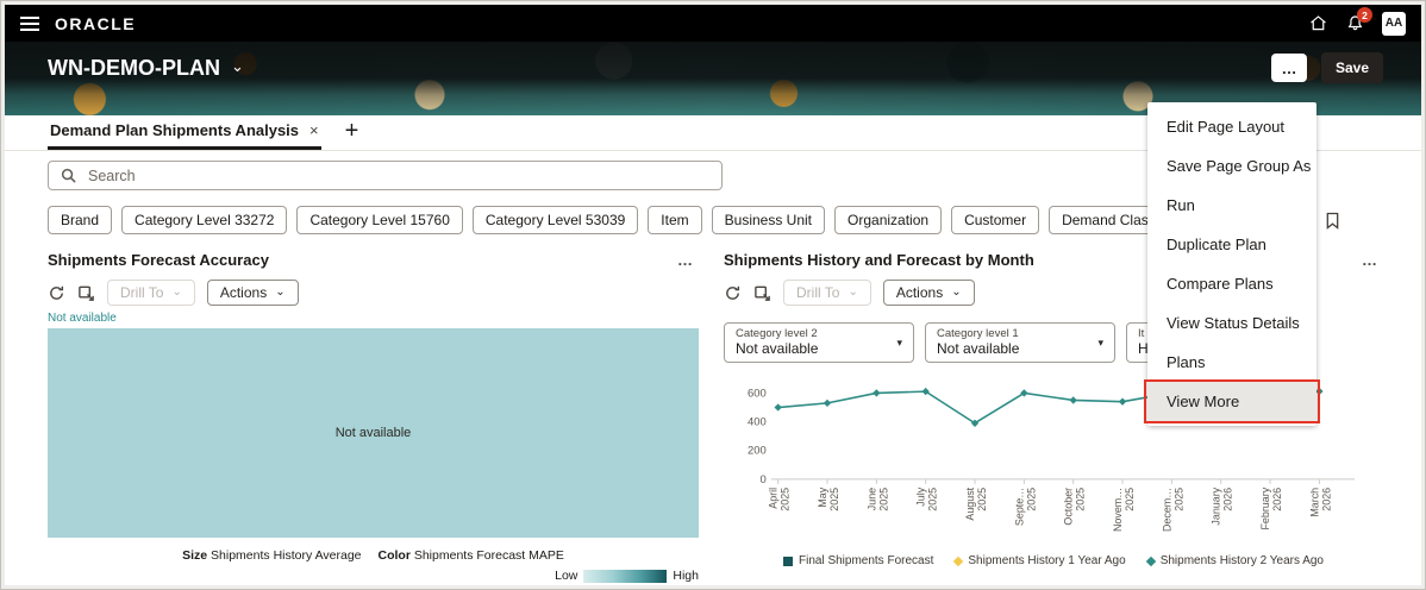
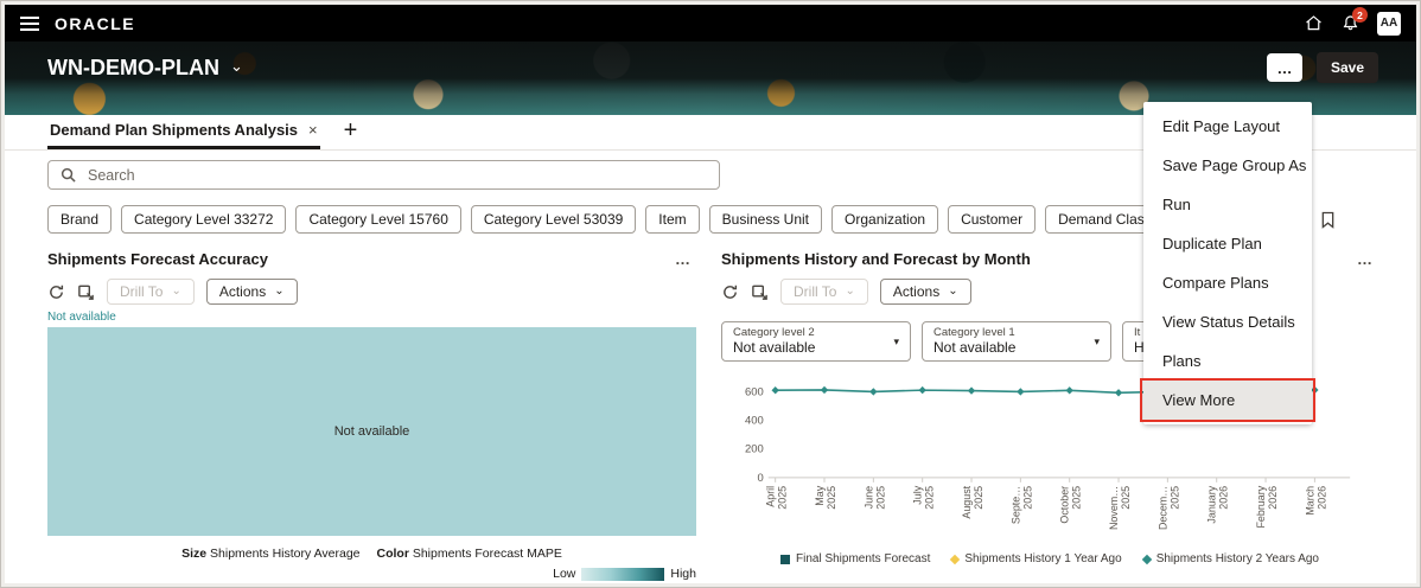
April 2025: 500 -> 610
May 2025: 530 -> 610
August 2025: 390 -> 610
October 2025: 550 -> 610
Novem… 2025: 540 -> 590
